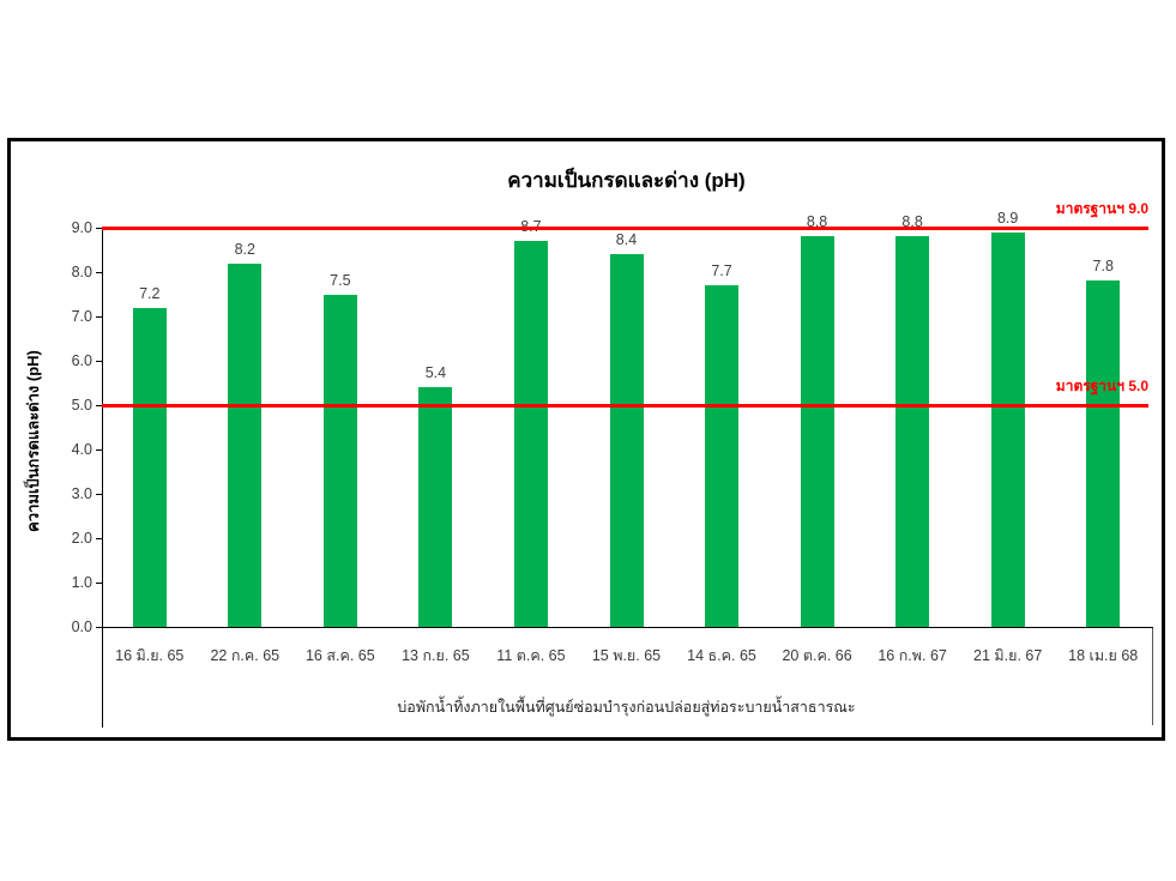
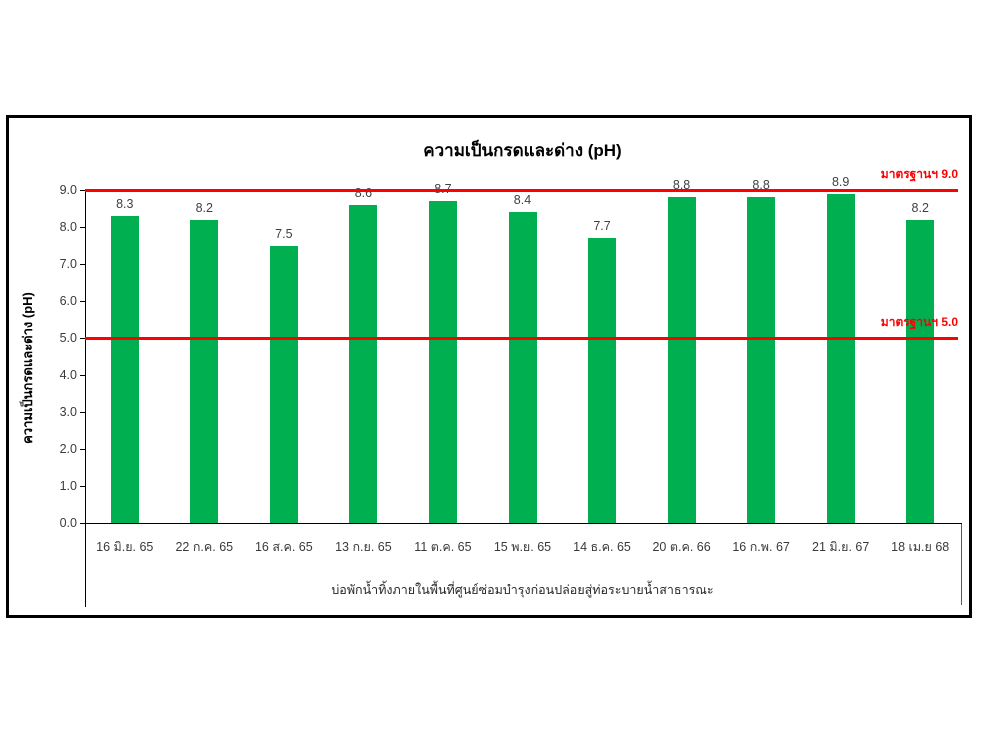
16 มิ.ย. 65: 7.2 -> 8.3
13 ก.ย. 65: 5.4 -> 8.6
18 เม.ย 68: 7.8 -> 8.2
